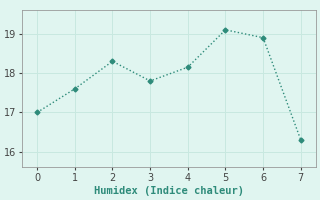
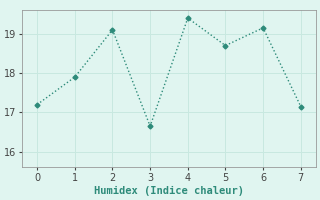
0: 17.00 -> 17.20
1: 17.60 -> 17.90
2: 18.30 -> 19.10
3: 17.80 -> 16.65
4: 18.15 -> 19.40
5: 19.10 -> 18.70
6: 18.90 -> 19.15
7: 16.30 -> 17.15
